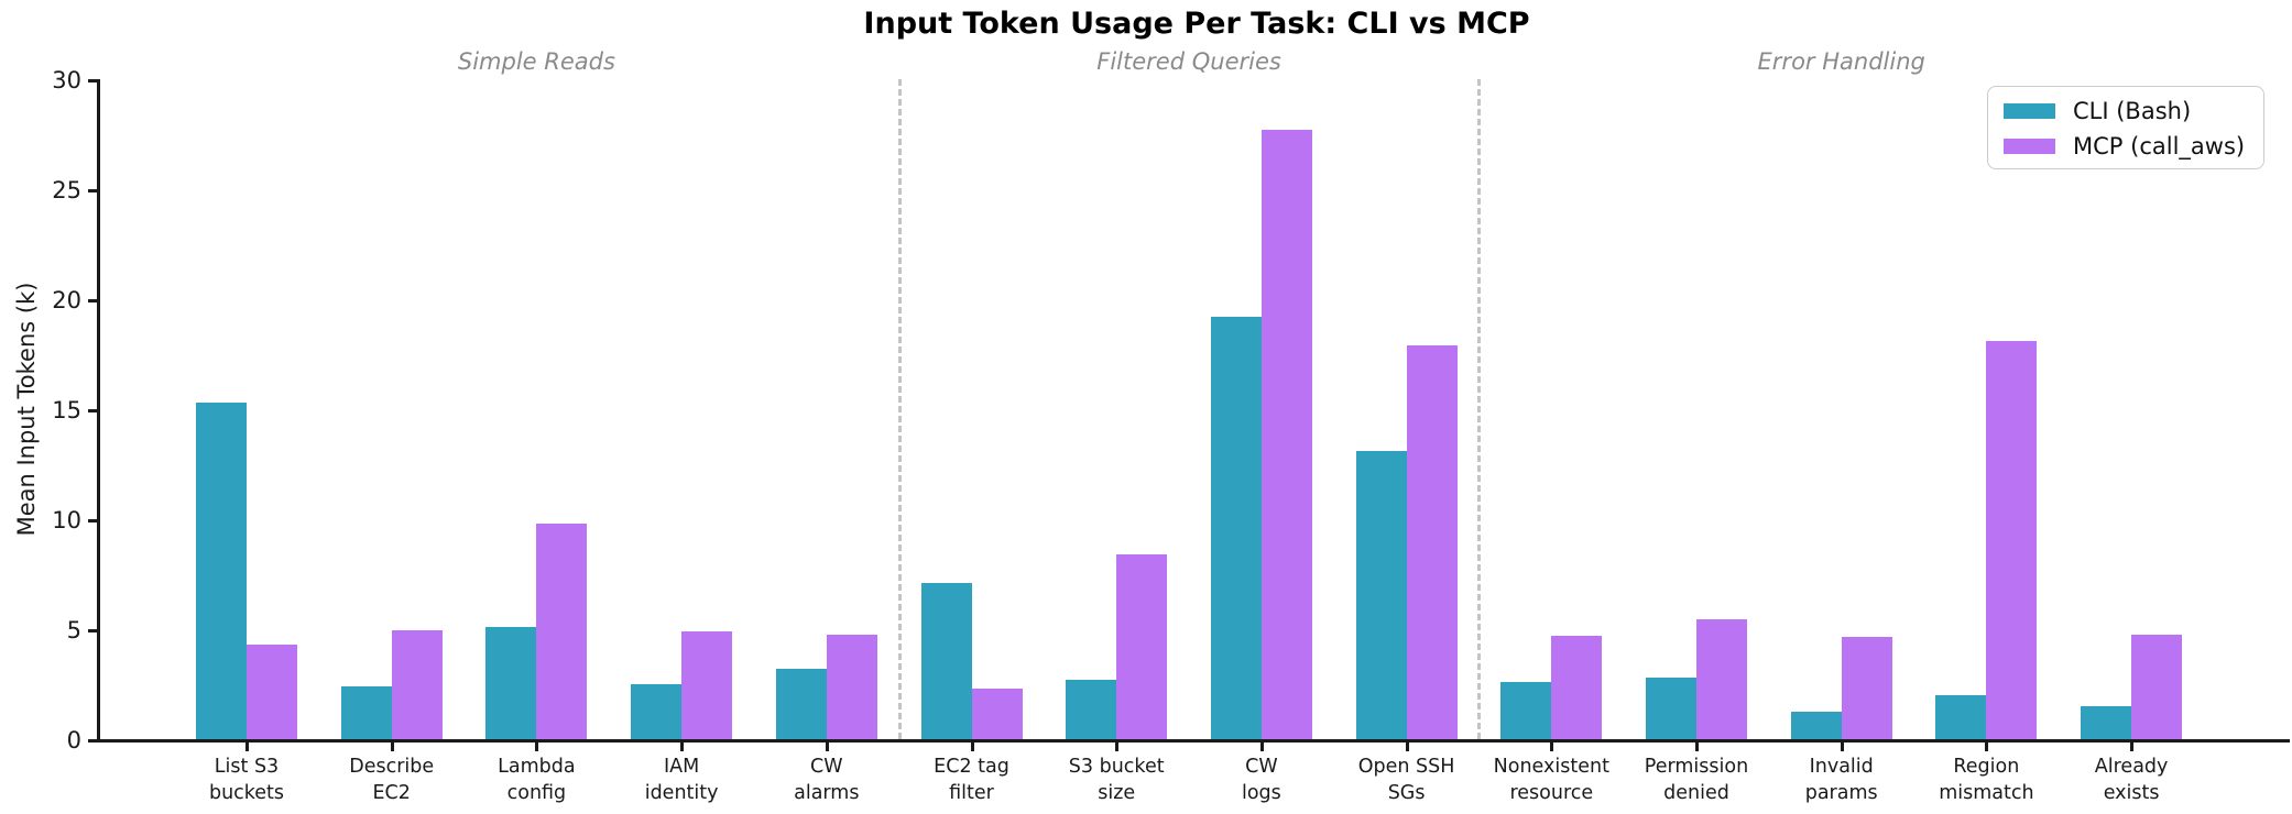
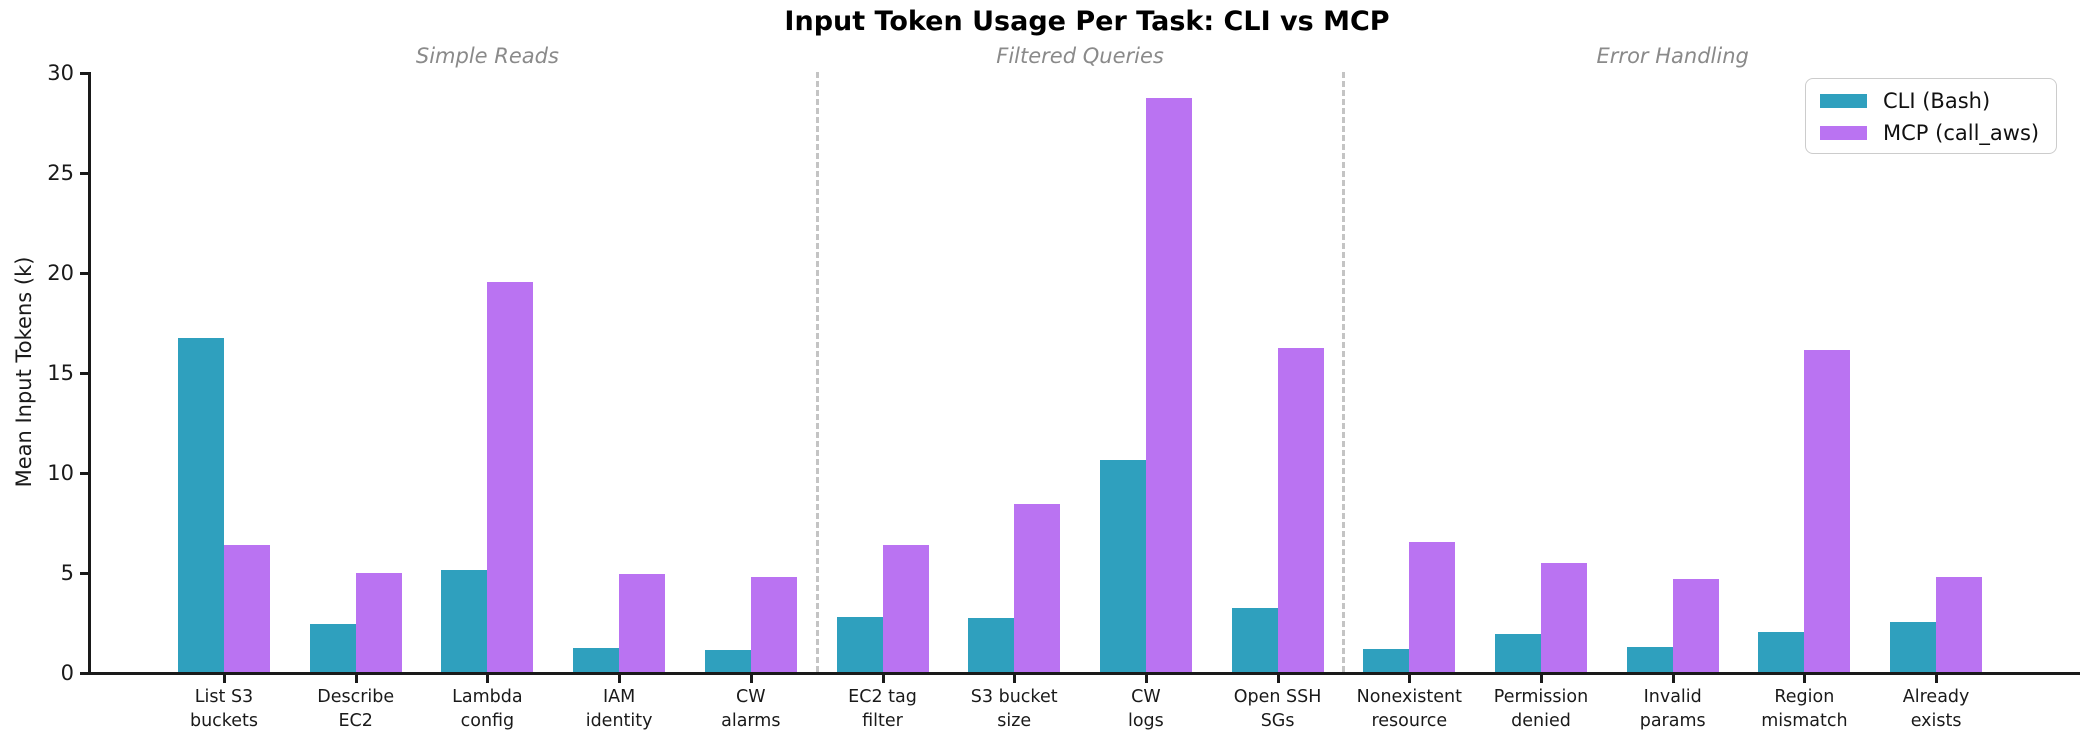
CLI (Bash)/List S3 buckets: 15.3 -> 16.7
MCP (call_aws)/List S3 buckets: 4.3 -> 6.3
MCP (call_aws)/Lambda config: 9.8 -> 19.5
CLI (Bash)/IAM identity: 2.5 -> 1.2
CLI (Bash)/CW alarms: 3.2 -> 1.1
CLI (Bash)/EC2 tag filter: 7.1 -> 2.8
MCP (call_aws)/EC2 tag filter: 2.3 -> 6.3
CLI (Bash)/CW logs: 19.2 -> 10.6
MCP (call_aws)/CW logs: 27.7 -> 28.7
CLI (Bash)/Open SSH SGs: 13.1 -> 3.2
MCP (call_aws)/Open SSH SGs: 17.9 -> 16.2
CLI (Bash)/Nonexistent resource: 2.6 -> 1.1
MCP (call_aws)/Nonexistent resource: 4.7 -> 6.5
CLI (Bash)/Permission denied: 2.8 -> 1.9
MCP (call_aws)/Region mismatch: 18.1 -> 16.1
CLI (Bash)/Already exists: 1.5 -> 2.5
